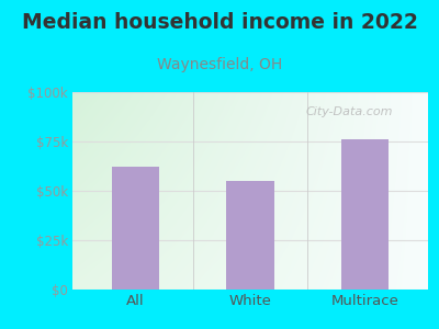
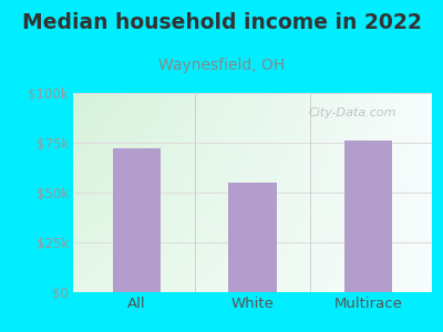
All: $62k -> $72k
